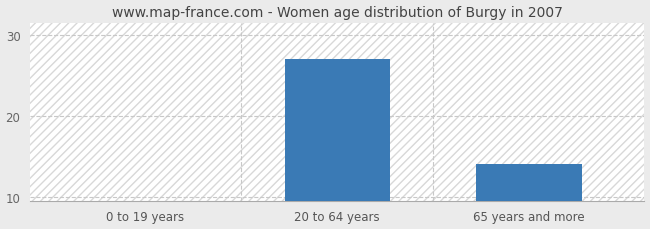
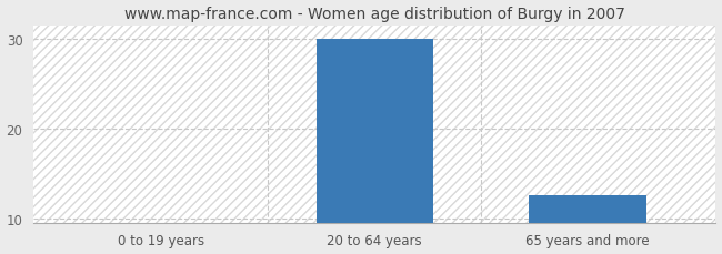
20 to 64 years: 27.0 -> 30.0
65 years and more: 14.0 -> 12.5
